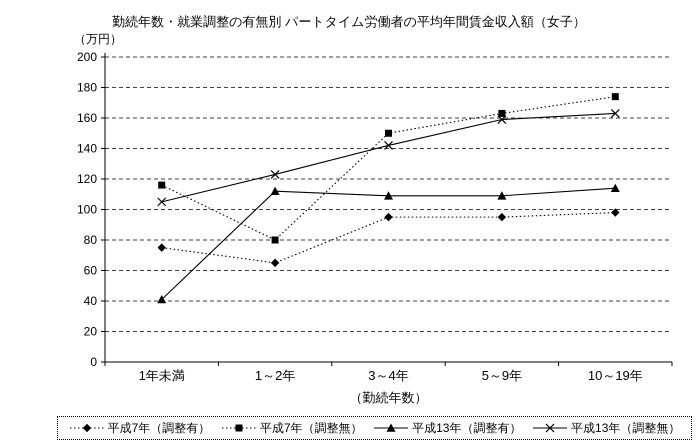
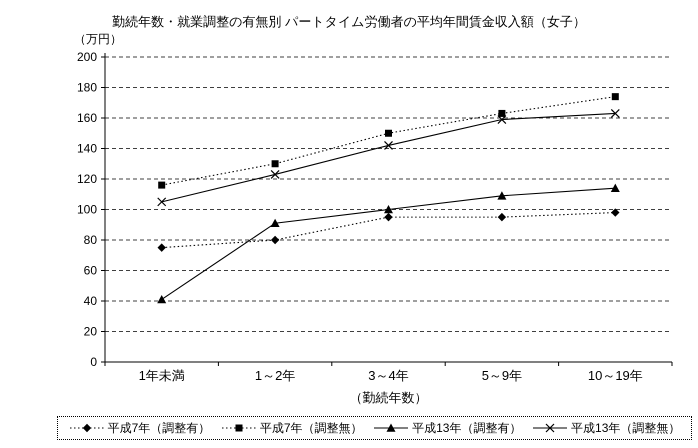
平成7年（調整有）/1～2年: 65 -> 80
平成7年（調整無）/1～2年: 80 -> 130
平成13年（調整有）/1～2年: 112 -> 91
平成13年（調整有）/3～4年: 109 -> 100
